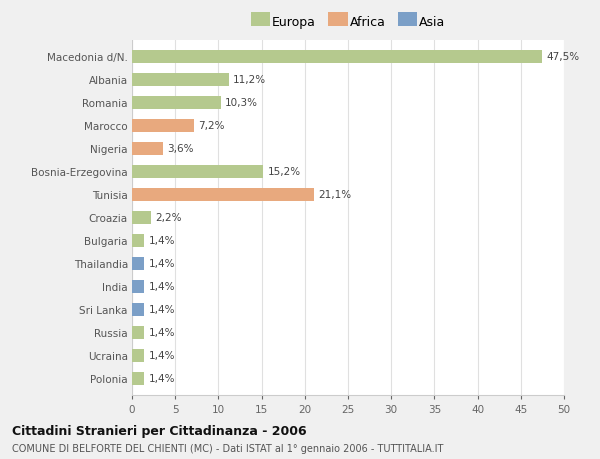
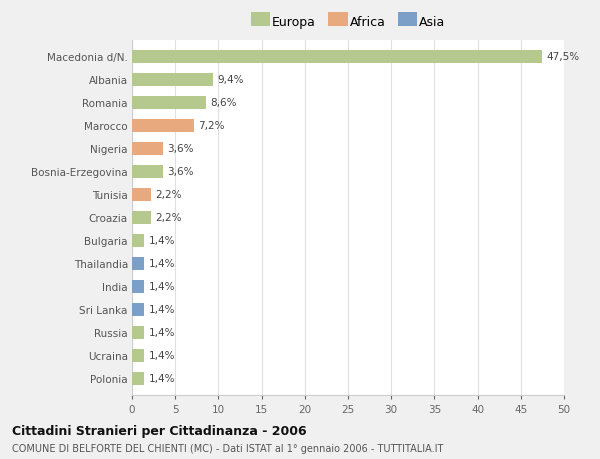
Albania: 11,2% -> 9,4%
Romania: 10,3% -> 8,6%
Bosnia-Erzegovina: 15,2% -> 3,6%
Tunisia: 21,1% -> 2,2%
